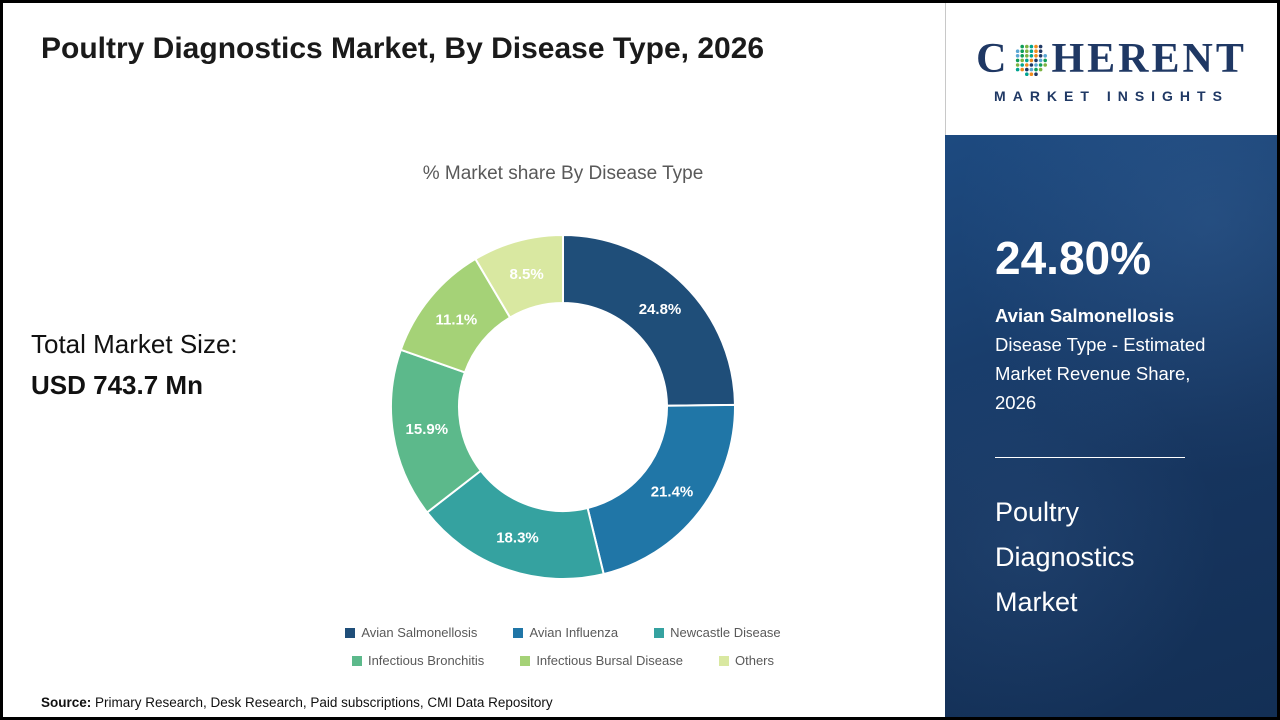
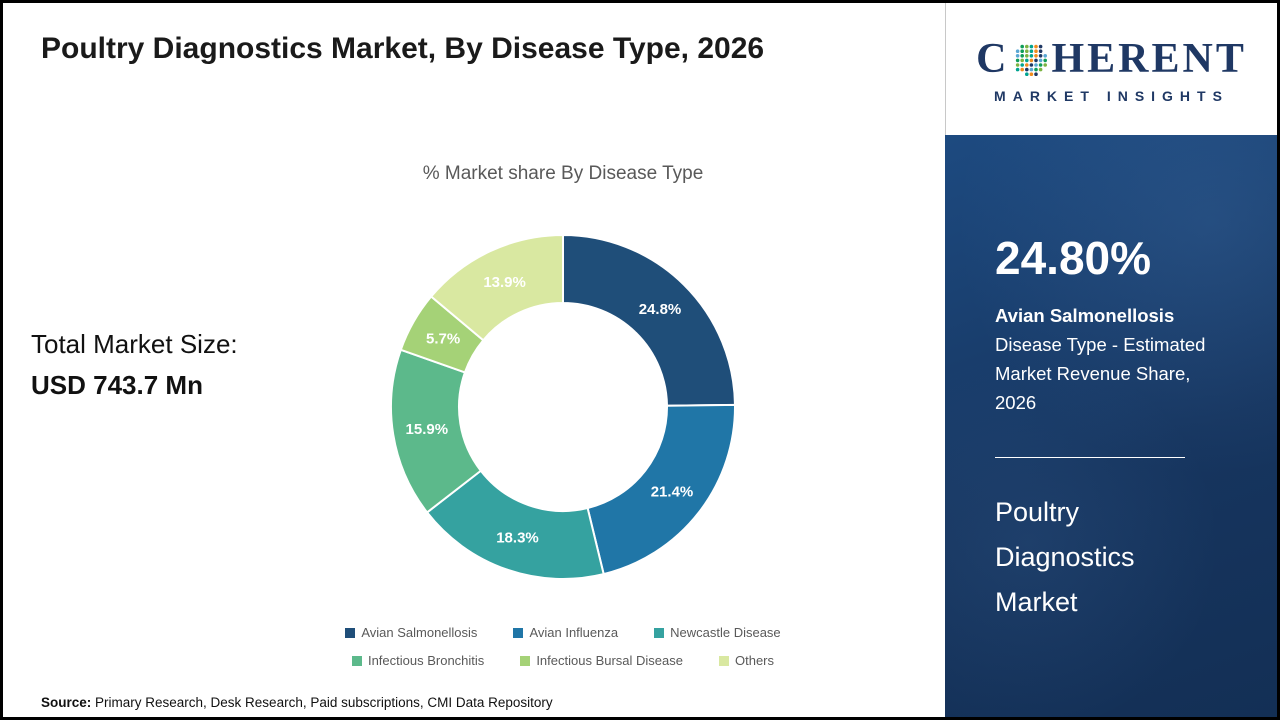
Infectious Bursal Disease: 11.1% -> 5.7%
Others: 8.5% -> 13.9%
